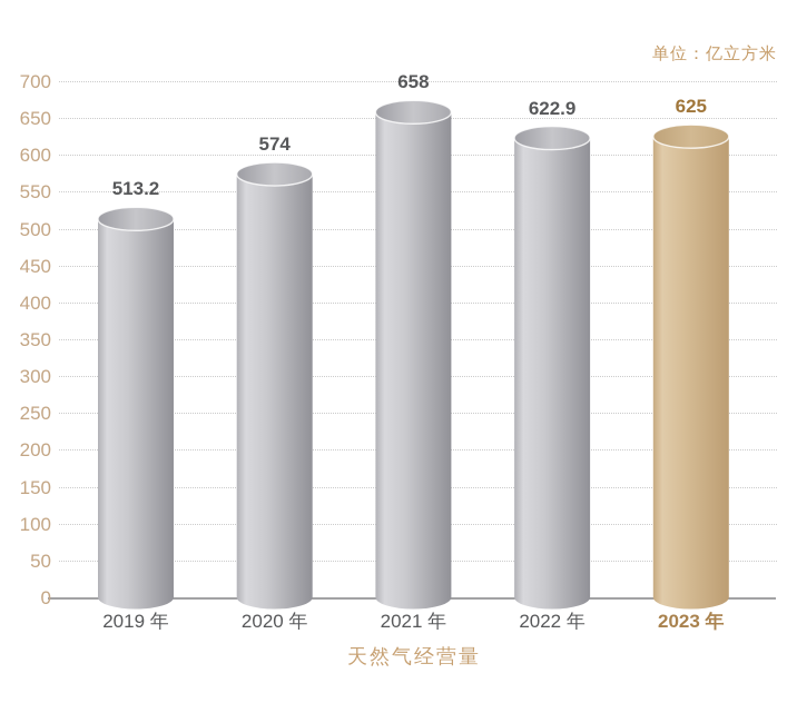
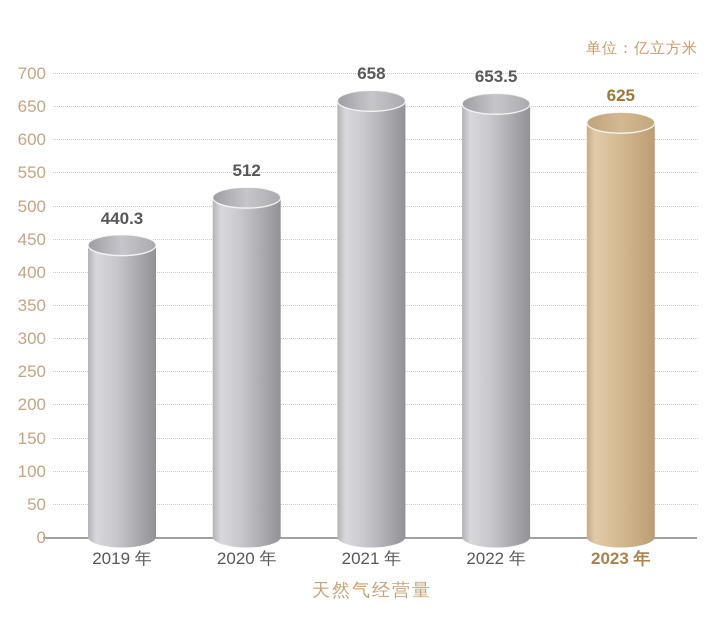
2019 年: 513.2 -> 440.3
2020 年: 574 -> 512
2022 年: 622.9 -> 653.5
